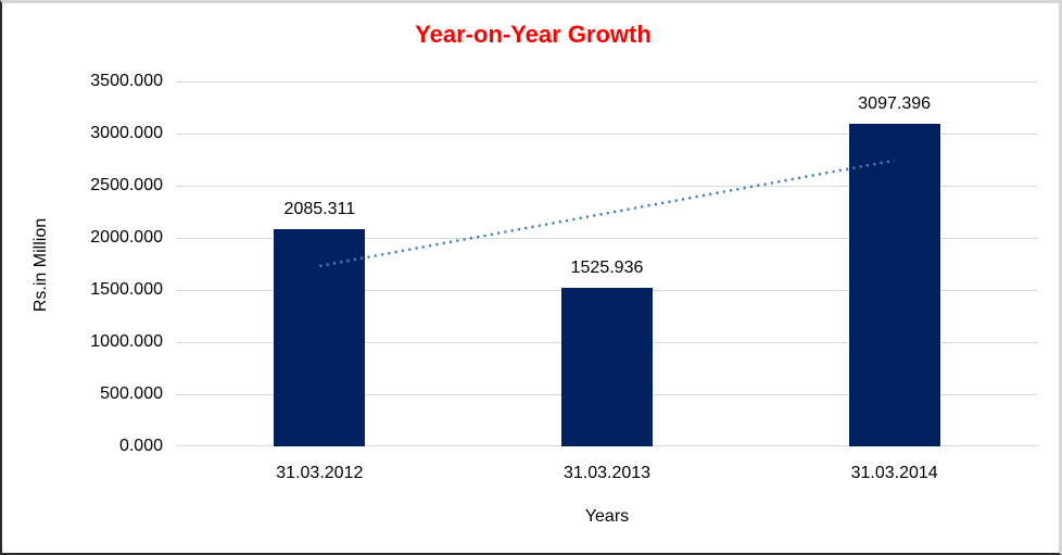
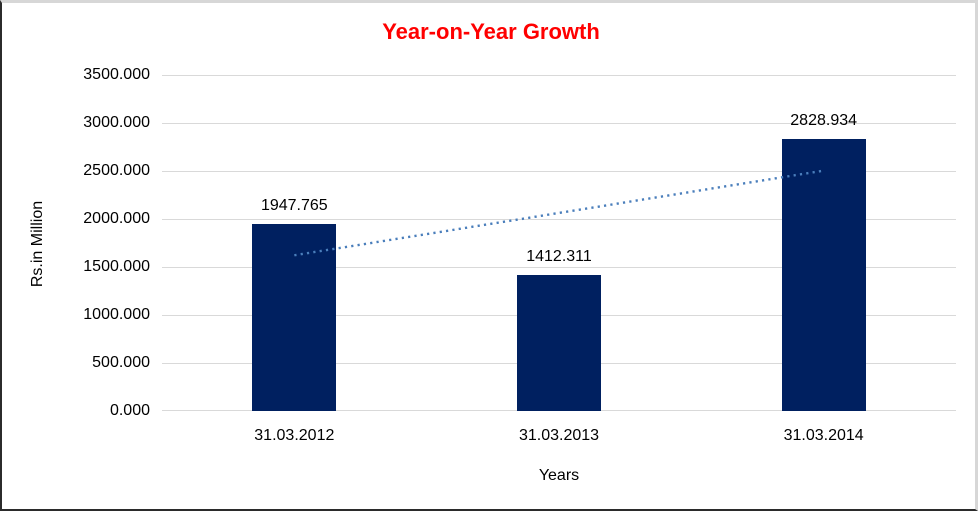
31.03.2012: 2085.311 -> 1947.765
31.03.2013: 1525.936 -> 1412.311
31.03.2014: 3097.396 -> 2828.934
